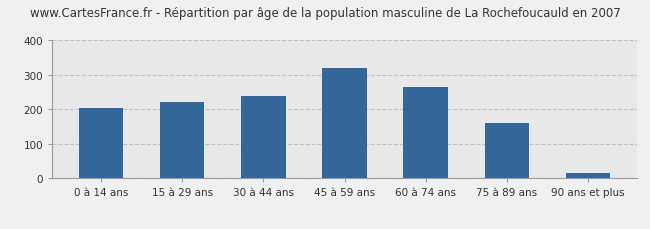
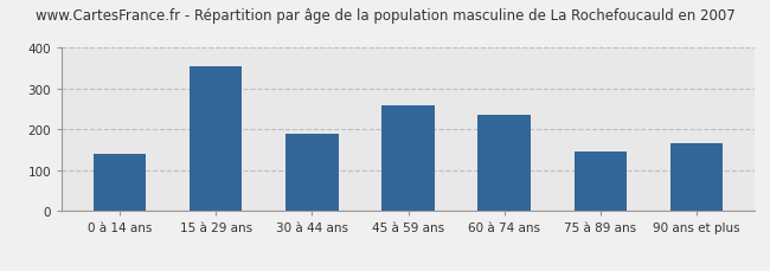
0 à 14 ans: 203 -> 140
15 à 29 ans: 222 -> 355
30 à 44 ans: 240 -> 190
45 à 59 ans: 321 -> 260
60 à 74 ans: 266 -> 235
75 à 89 ans: 161 -> 145
90 ans et plus: 16 -> 165
